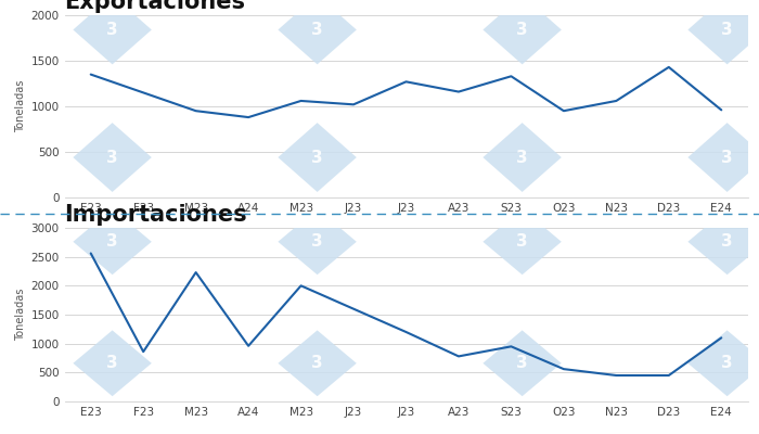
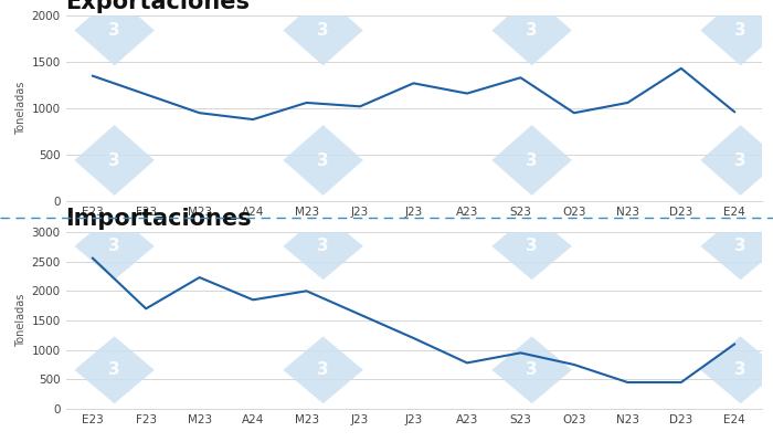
Importaciones/F23: 860 -> 1700
Importaciones/A24: 960 -> 1850
Importaciones/O23: 560 -> 750
